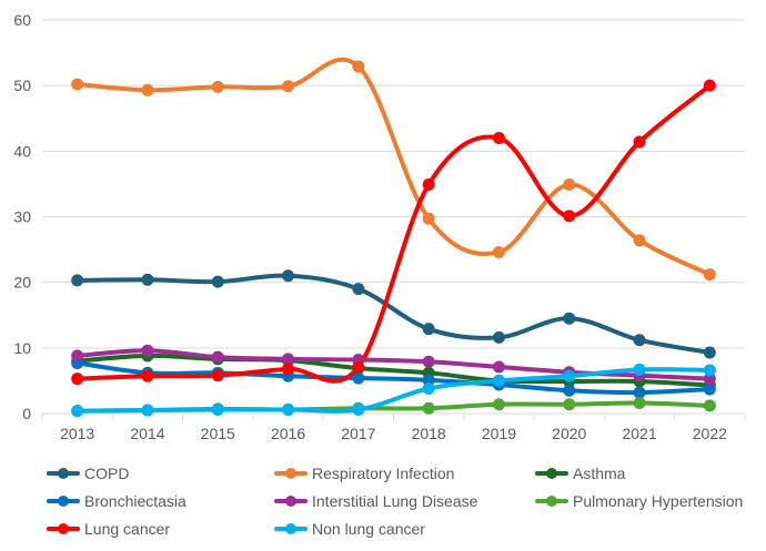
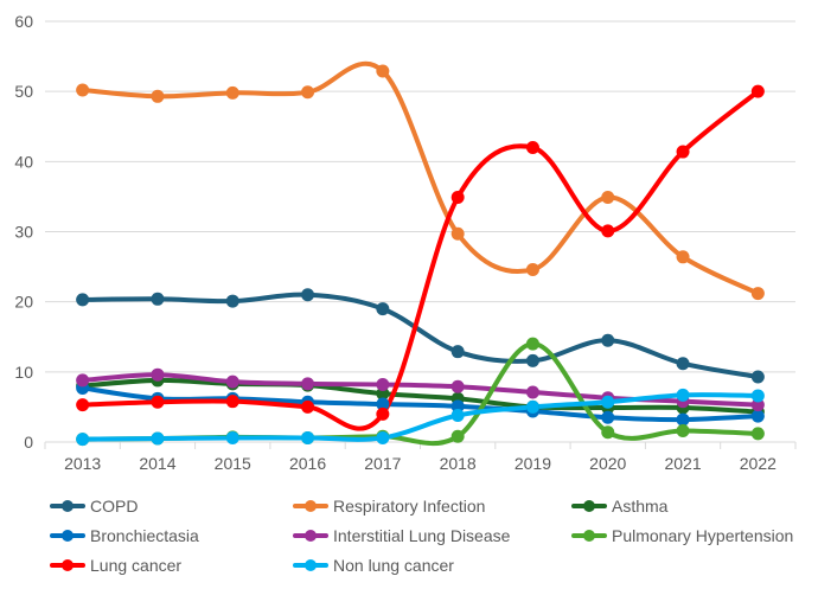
Lung cancer/2016: 7 -> 5
Lung cancer/2017: 7 -> 4
Pulmonary Hypertension/2019: 1 -> 14
